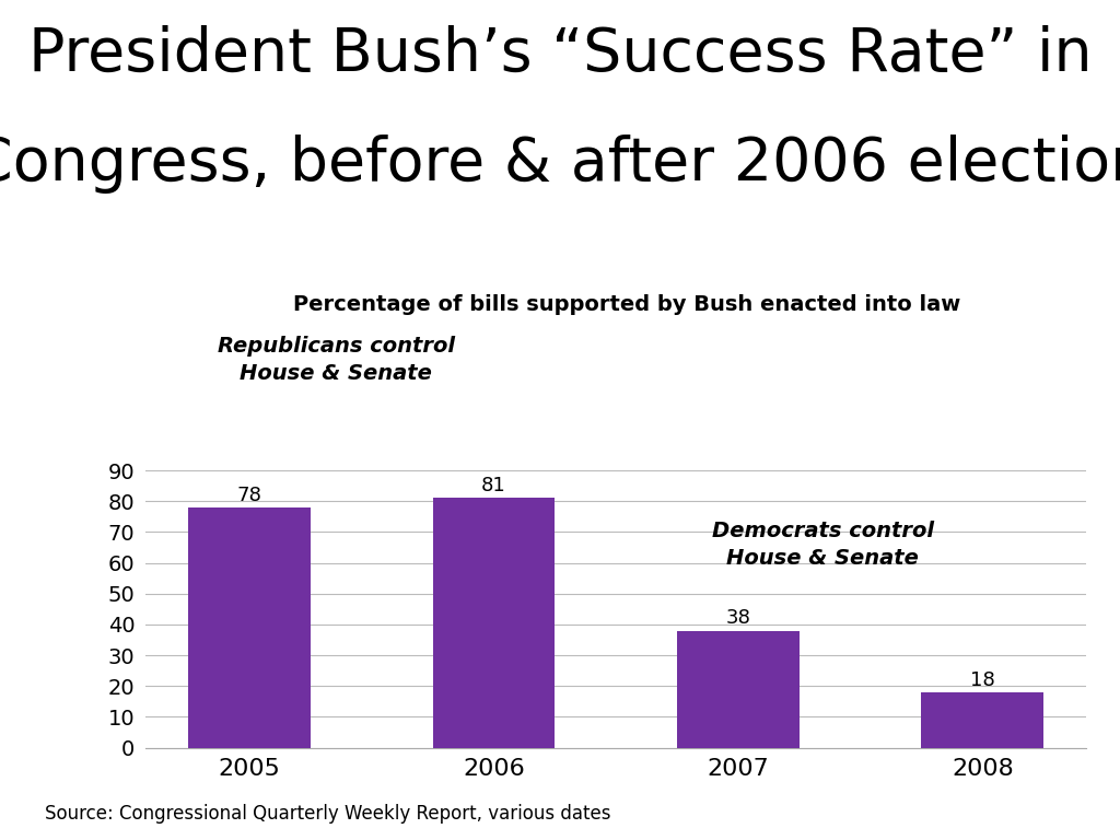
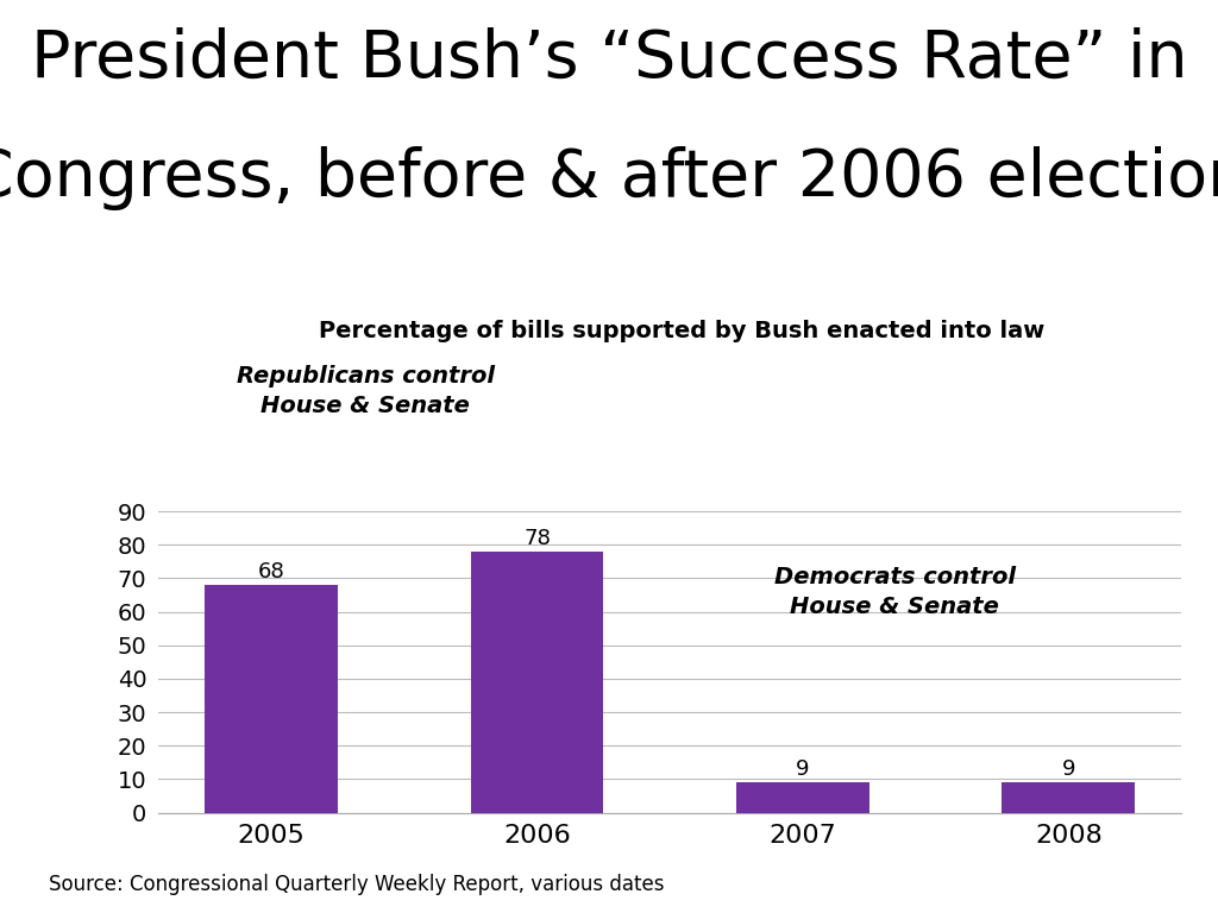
2005: 78 -> 68
2006: 81 -> 78
2007: 38 -> 9
2008: 18 -> 9
